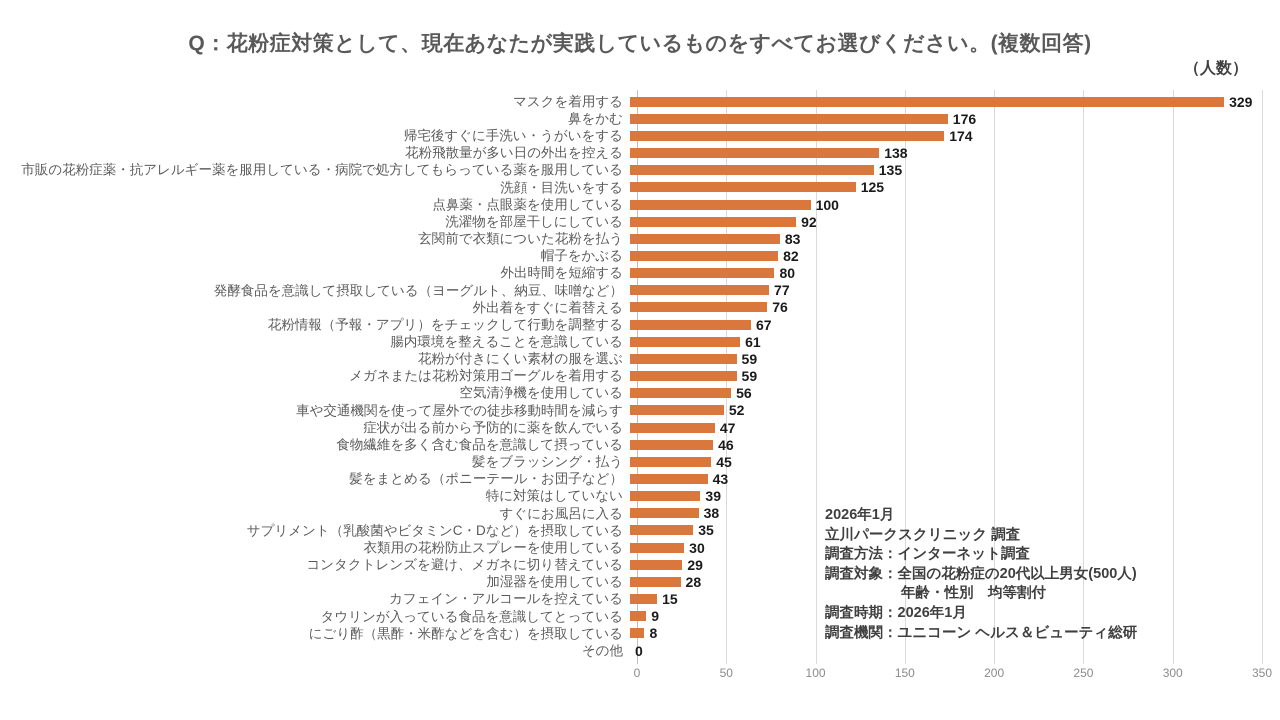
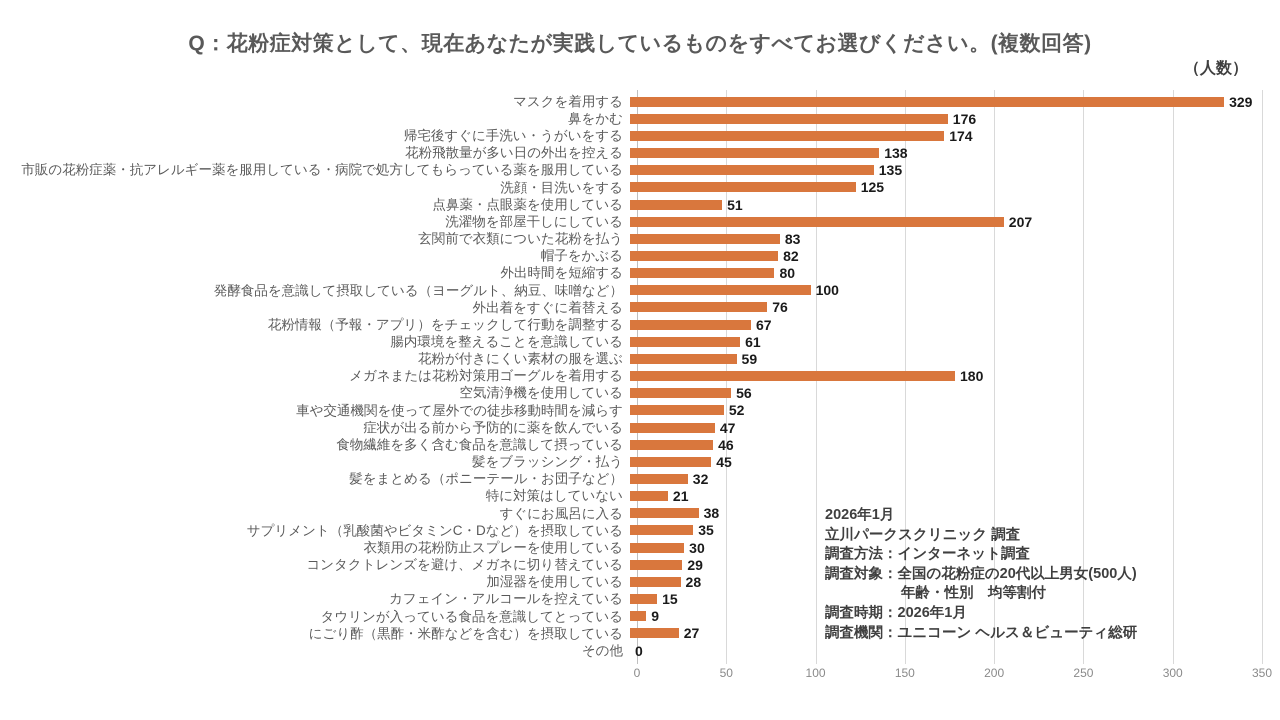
点鼻薬・点眼薬を使用している: 100 -> 51
洗濯物を部屋干しにしている: 92 -> 207
発酵食品を意識して摂取している（ヨーグルト、納豆、味噌など）: 77 -> 100
メガネまたは花粉対策用ゴーグルを着用する: 59 -> 180
髪をまとめる（ポニーテール・お団子など）: 43 -> 32
特に対策はしていない: 39 -> 21
にごり酢（黒酢・米酢などを含む）を摂取している: 8 -> 27
